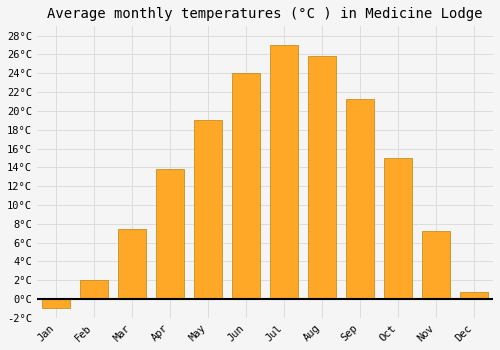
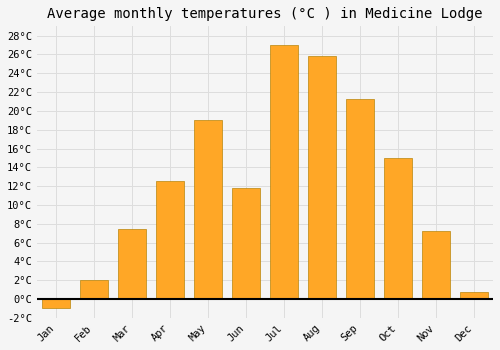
Apr: 13.8°C -> 12.6°C
Jun: 24.0°C -> 11.8°C
